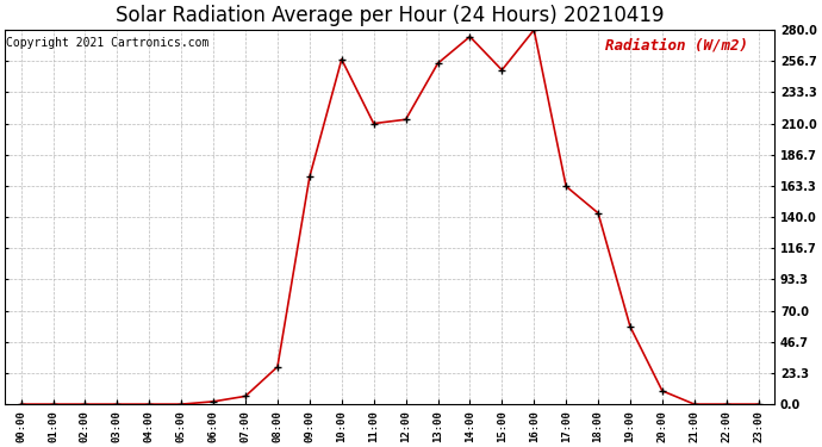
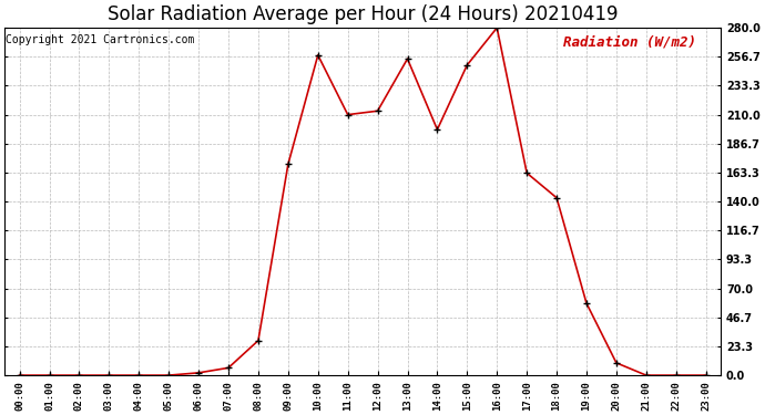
14:00: 275 -> 198
